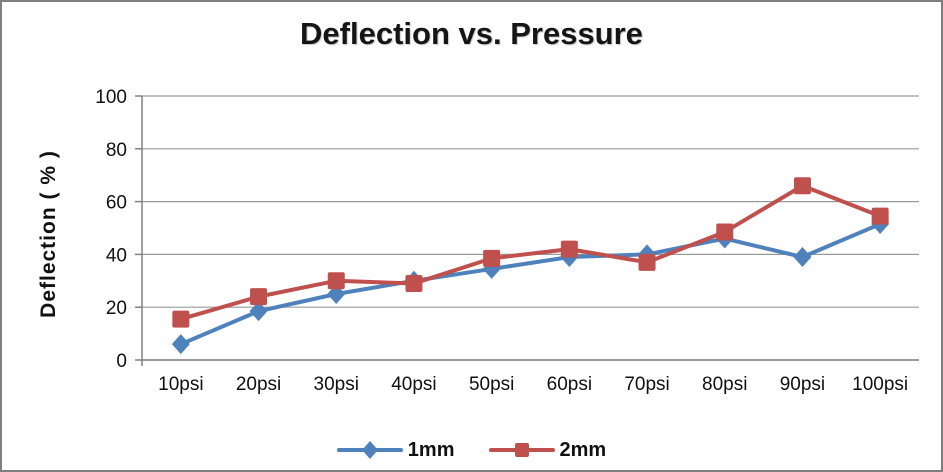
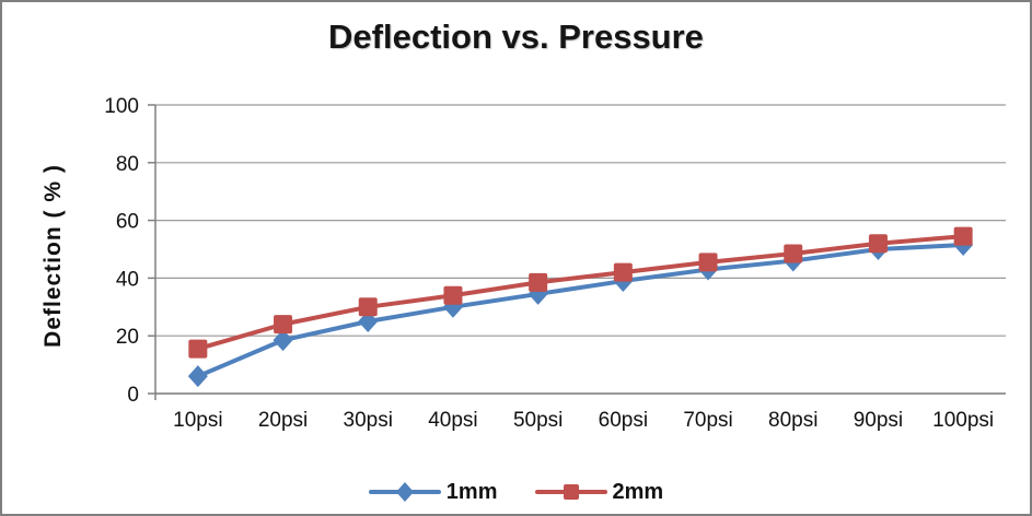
2mm/40psi: 29 -> 34
1mm/70psi: 40 -> 43
2mm/70psi: 37 -> 46
1mm/90psi: 39 -> 50
2mm/90psi: 66 -> 52
